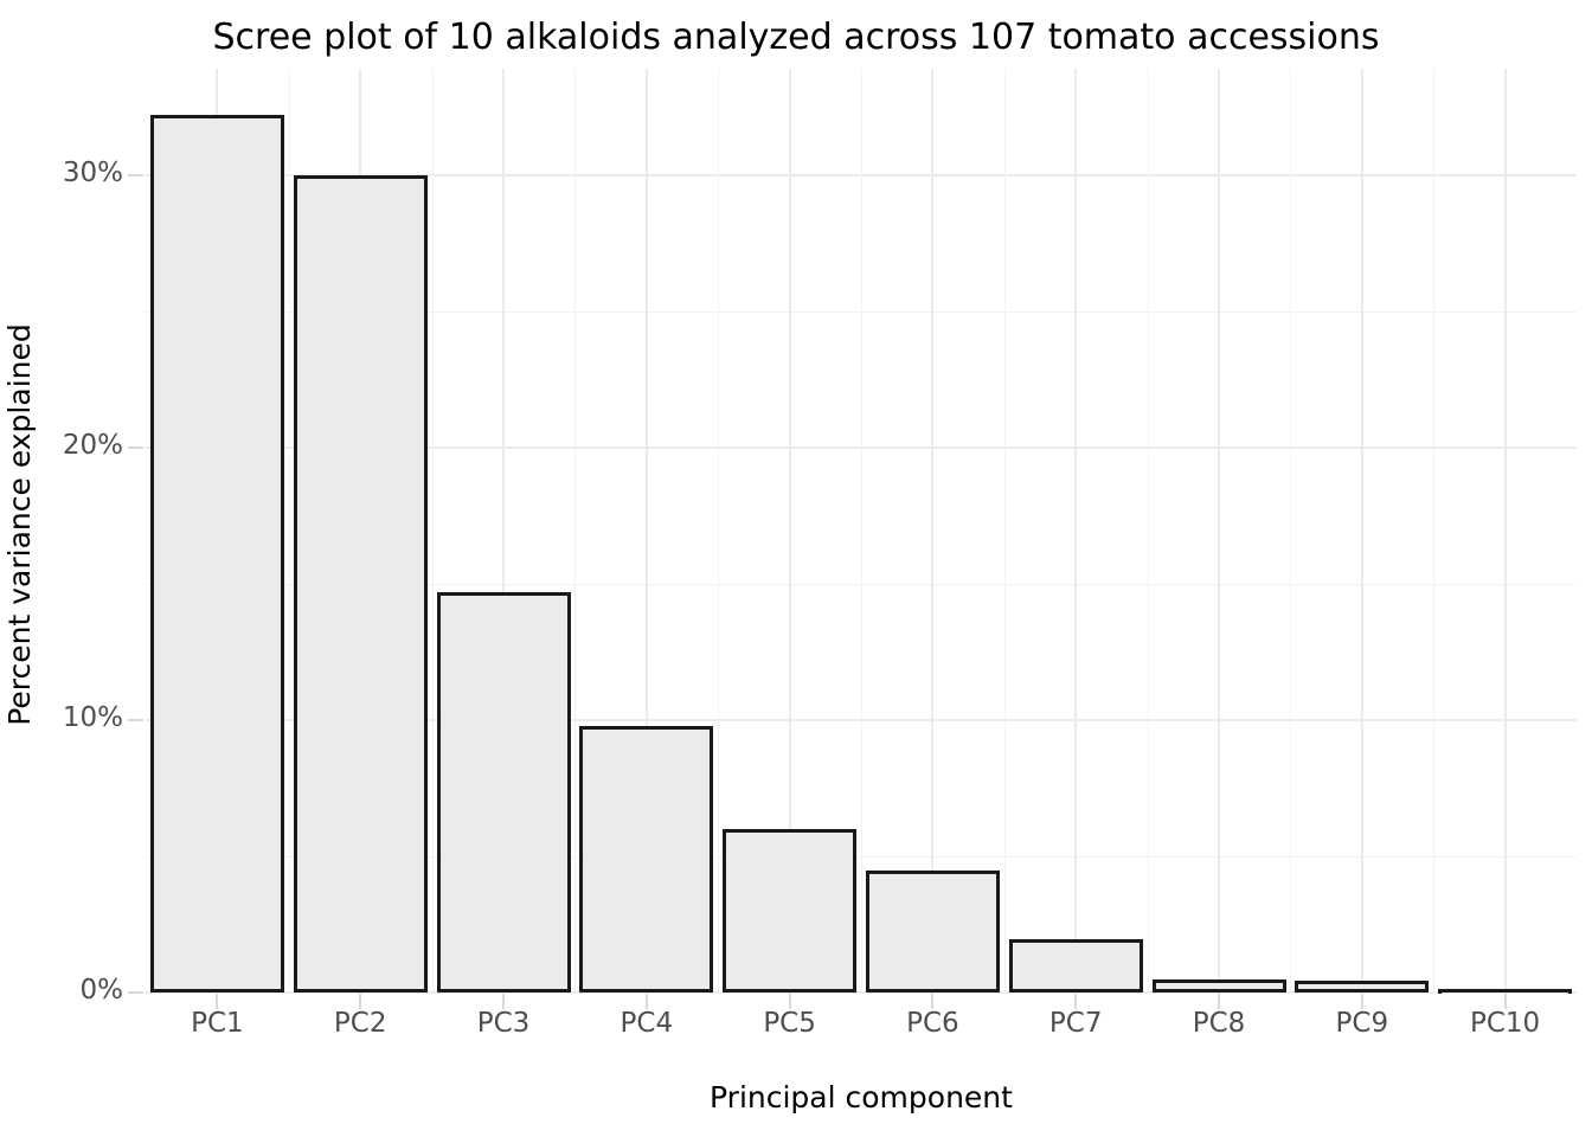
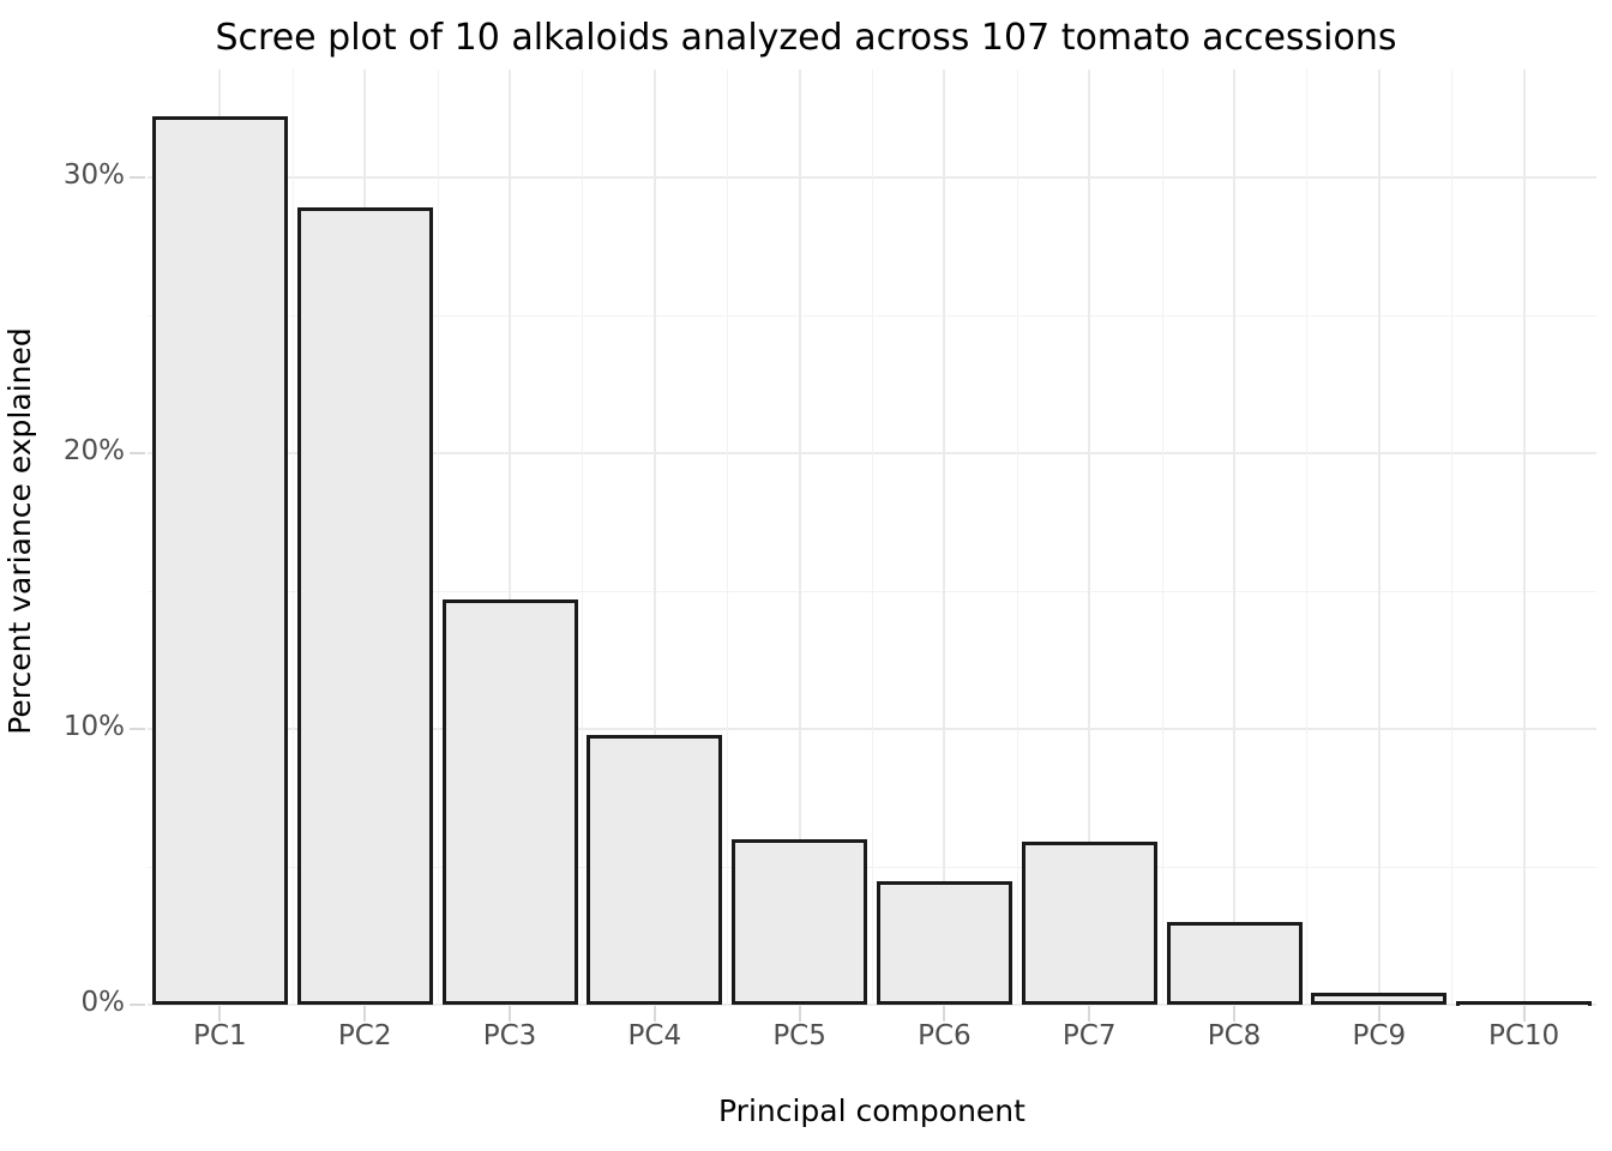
PC2: 30.0% -> 28.9%
PC7: 1.9% -> 5.9%
PC8: 0.5% -> 3.0%
